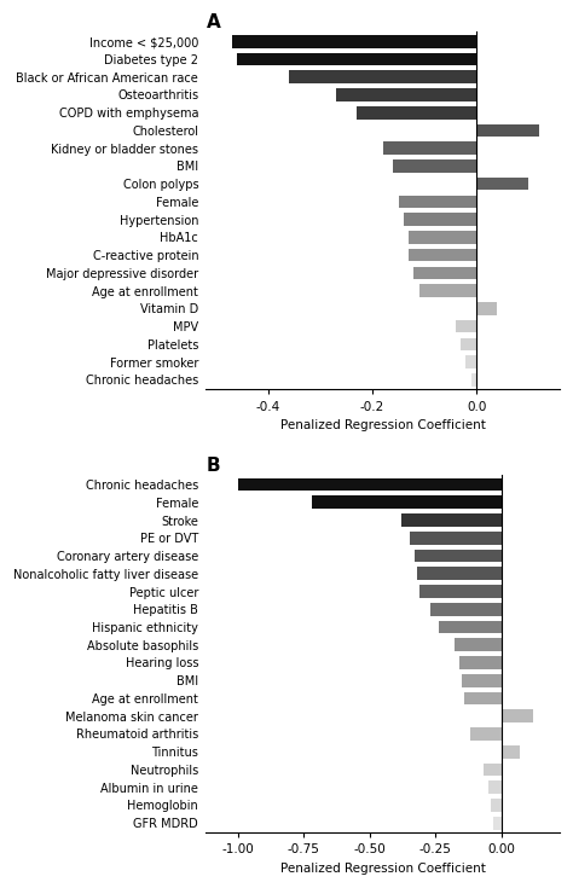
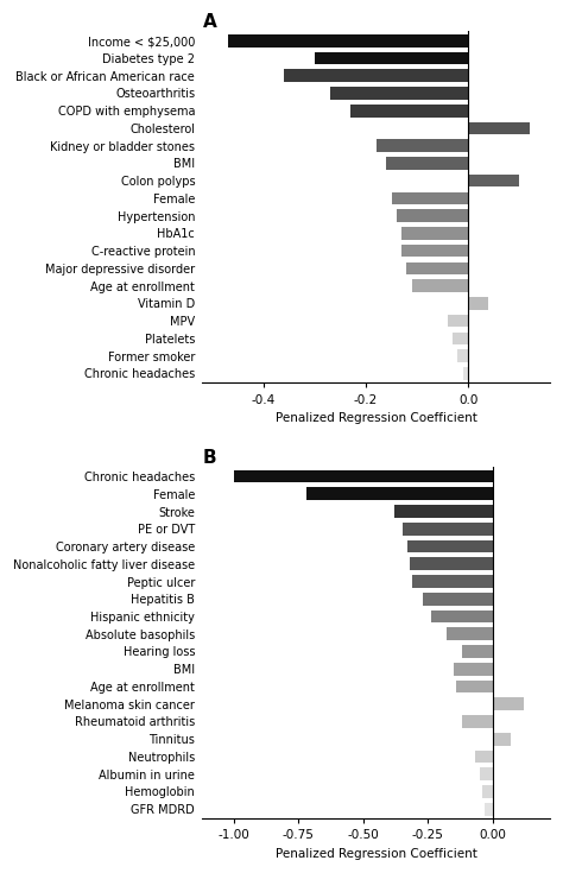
Diabetes type 2: -0.46 -> -0.30
Hearing loss: -0.16 -> -0.12
